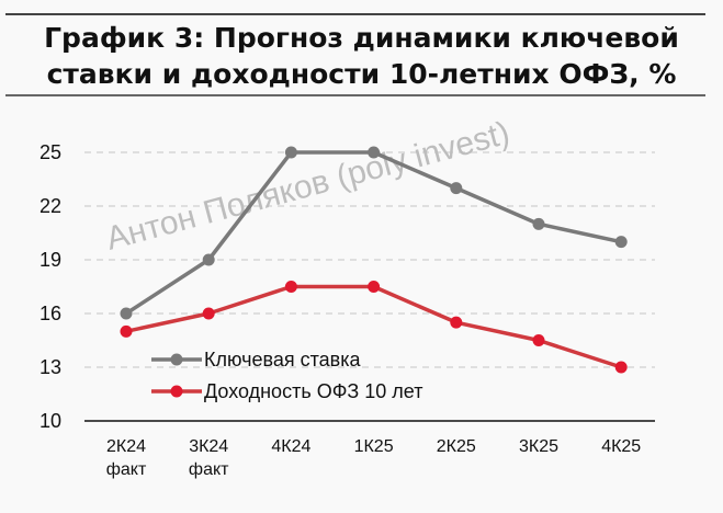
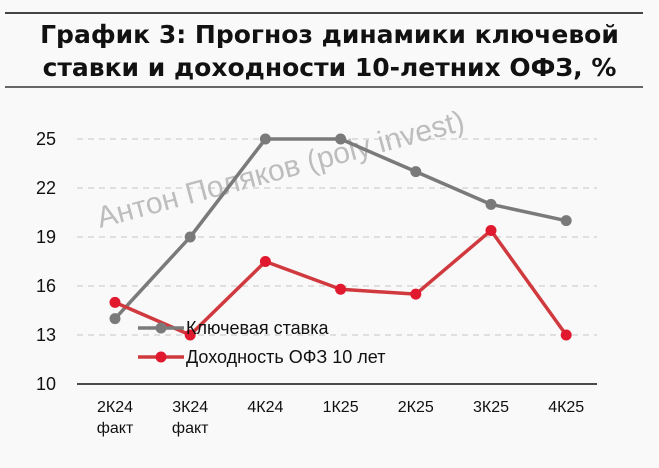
Ключевая ставка/2К24 факт: 16 -> 14
Доходность ОФЗ 10 лет/3К24 факт: 16.0 -> 13.0
Доходность ОФЗ 10 лет/1К25: 17.5 -> 15.8
Доходность ОФЗ 10 лет/3К25: 14.5 -> 19.4
